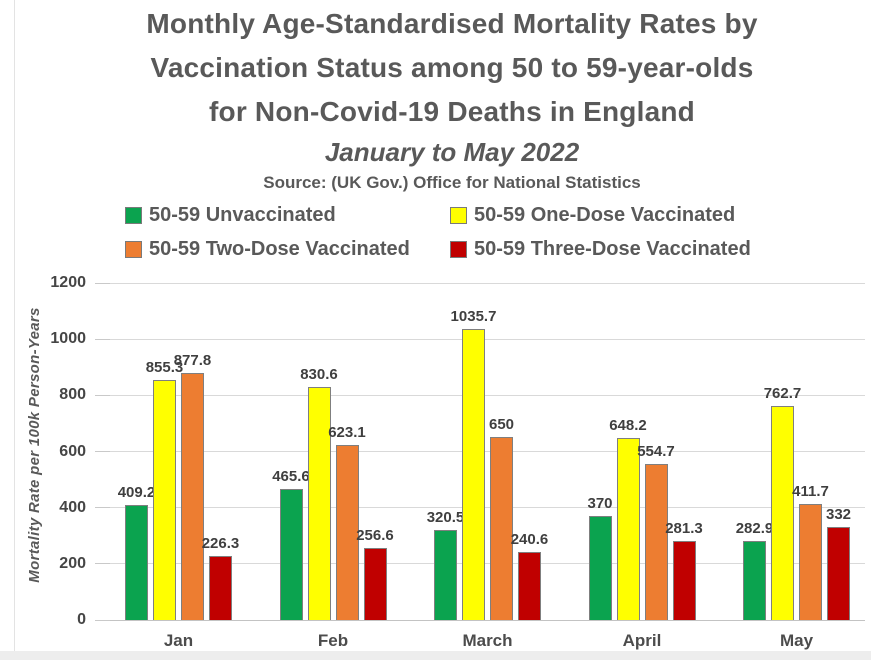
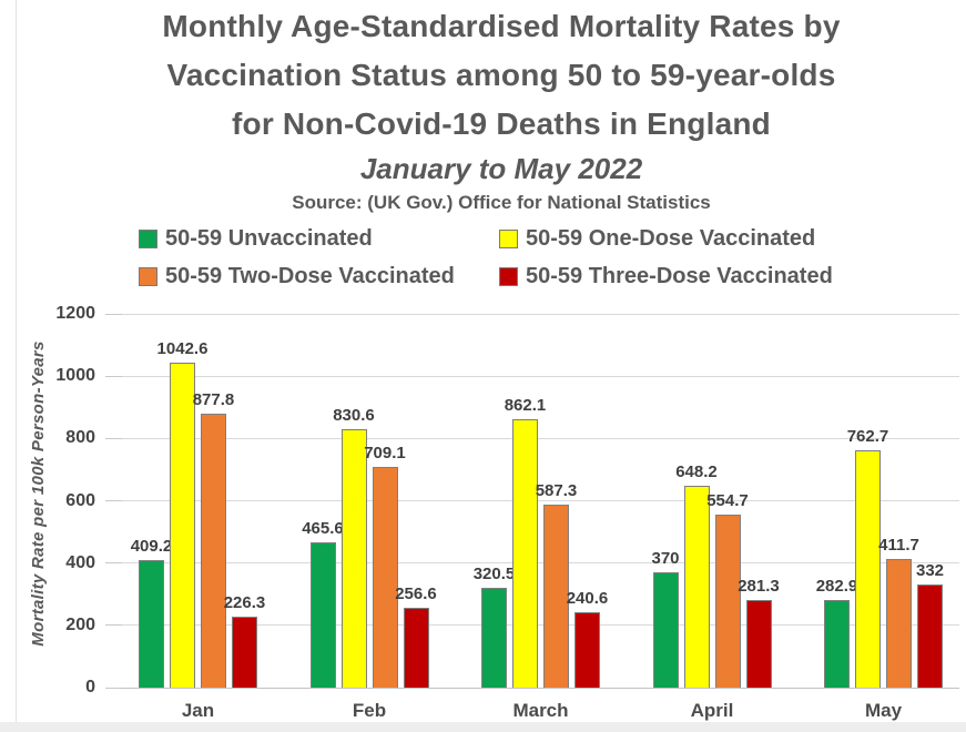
50-59 One-Dose Vaccinated/Jan: 855.3 -> 1042.6
50-59 Two-Dose Vaccinated/Feb: 623.1 -> 709.1
50-59 One-Dose Vaccinated/March: 1035.7 -> 862.1
50-59 Two-Dose Vaccinated/March: 650 -> 587.3
